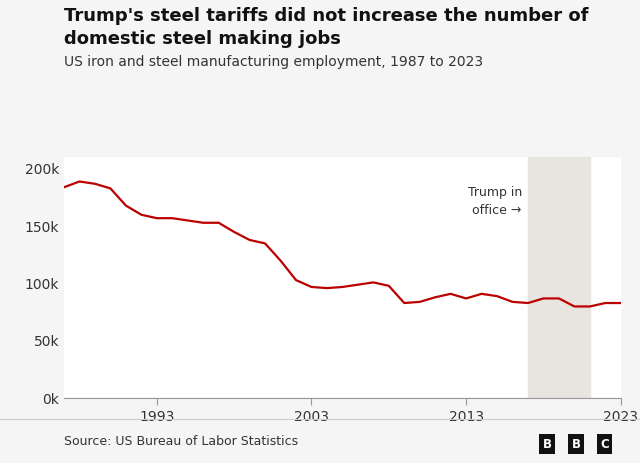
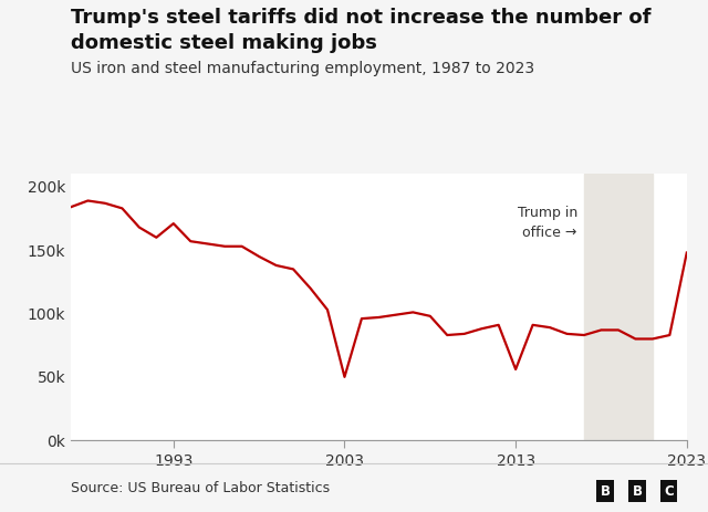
1993: 157k -> 171k
2003: 97k -> 50k
2013: 87k -> 56k
2023: 83k -> 148k
